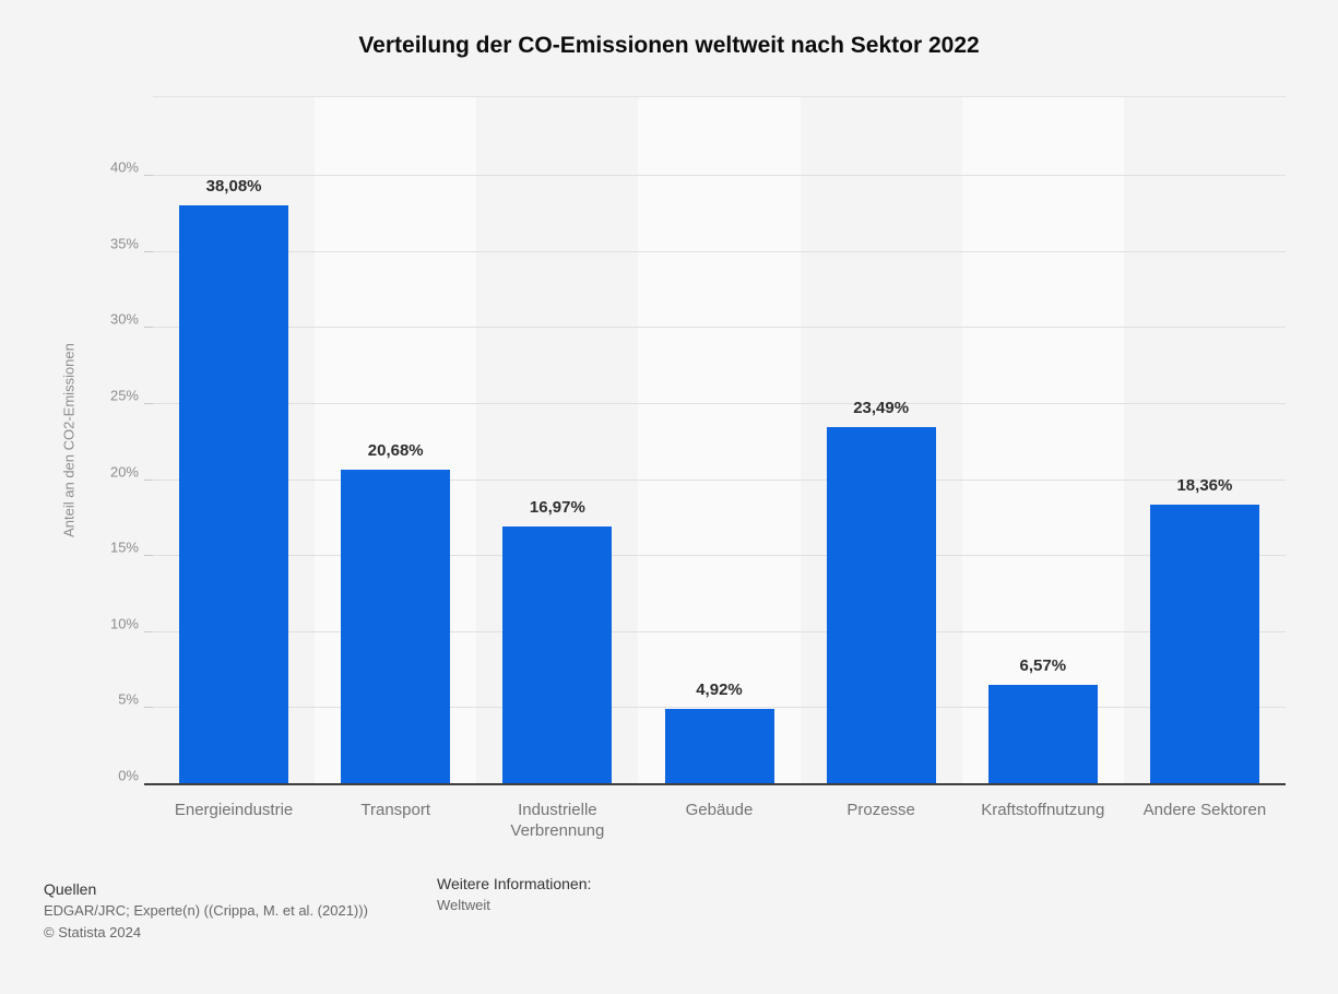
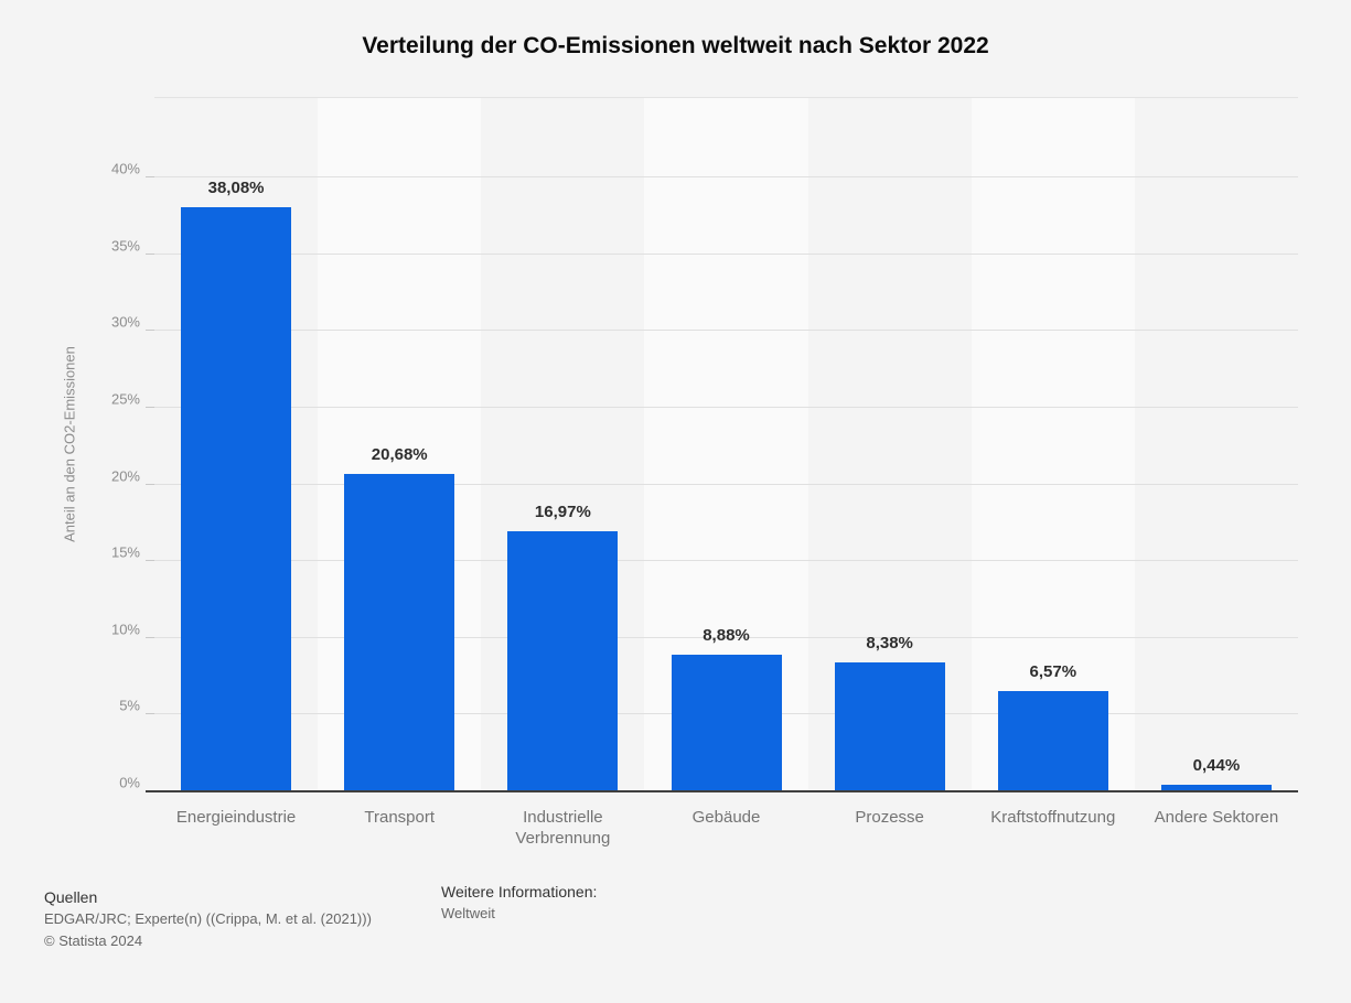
Gebäude: 4,92% -> 8,88%
Prozesse: 23,49% -> 8,38%
Andere Sektoren: 18,36% -> 0,44%
